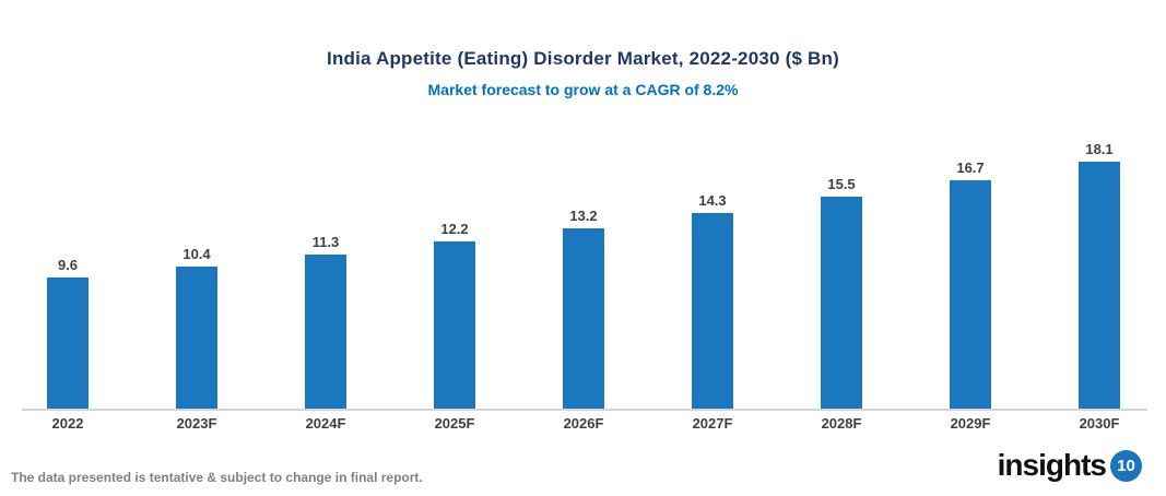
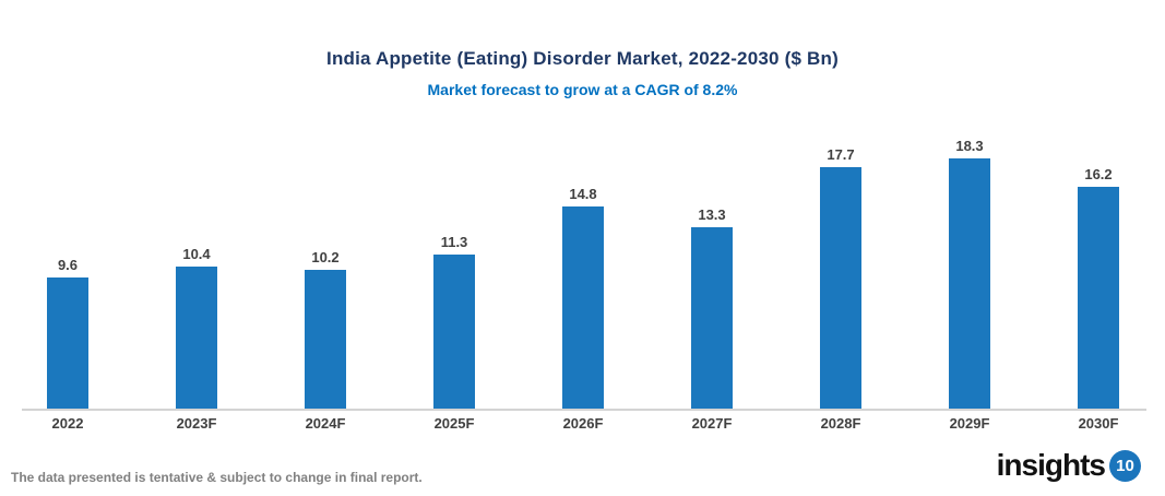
2024F: 11.3 -> 10.2
2025F: 12.2 -> 11.3
2026F: 13.2 -> 14.8
2027F: 14.3 -> 13.3
2028F: 15.5 -> 17.7
2029F: 16.7 -> 18.3
2030F: 18.1 -> 16.2
